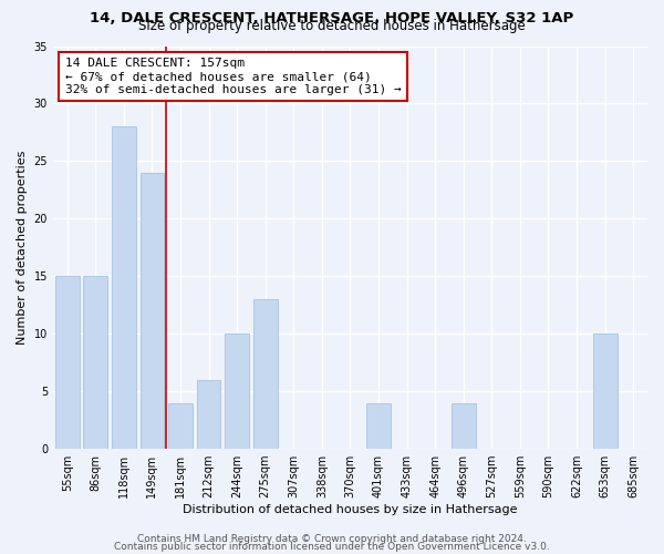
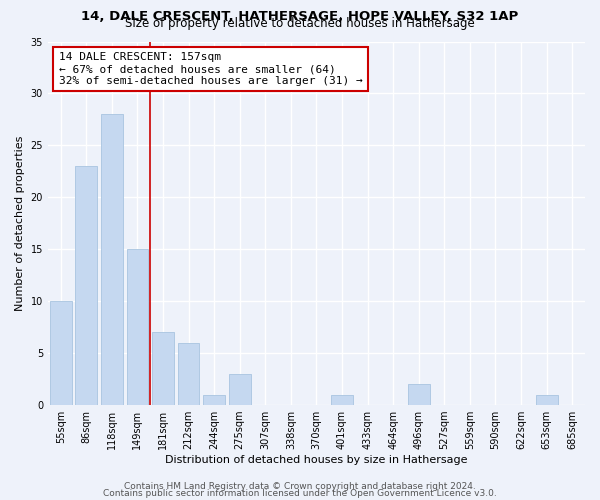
55sqm: 15 -> 10
86sqm: 15 -> 23
149sqm: 24 -> 15
181sqm: 4 -> 7
244sqm: 10 -> 1
275sqm: 13 -> 3
401sqm: 4 -> 1
496sqm: 4 -> 2
653sqm: 10 -> 1
